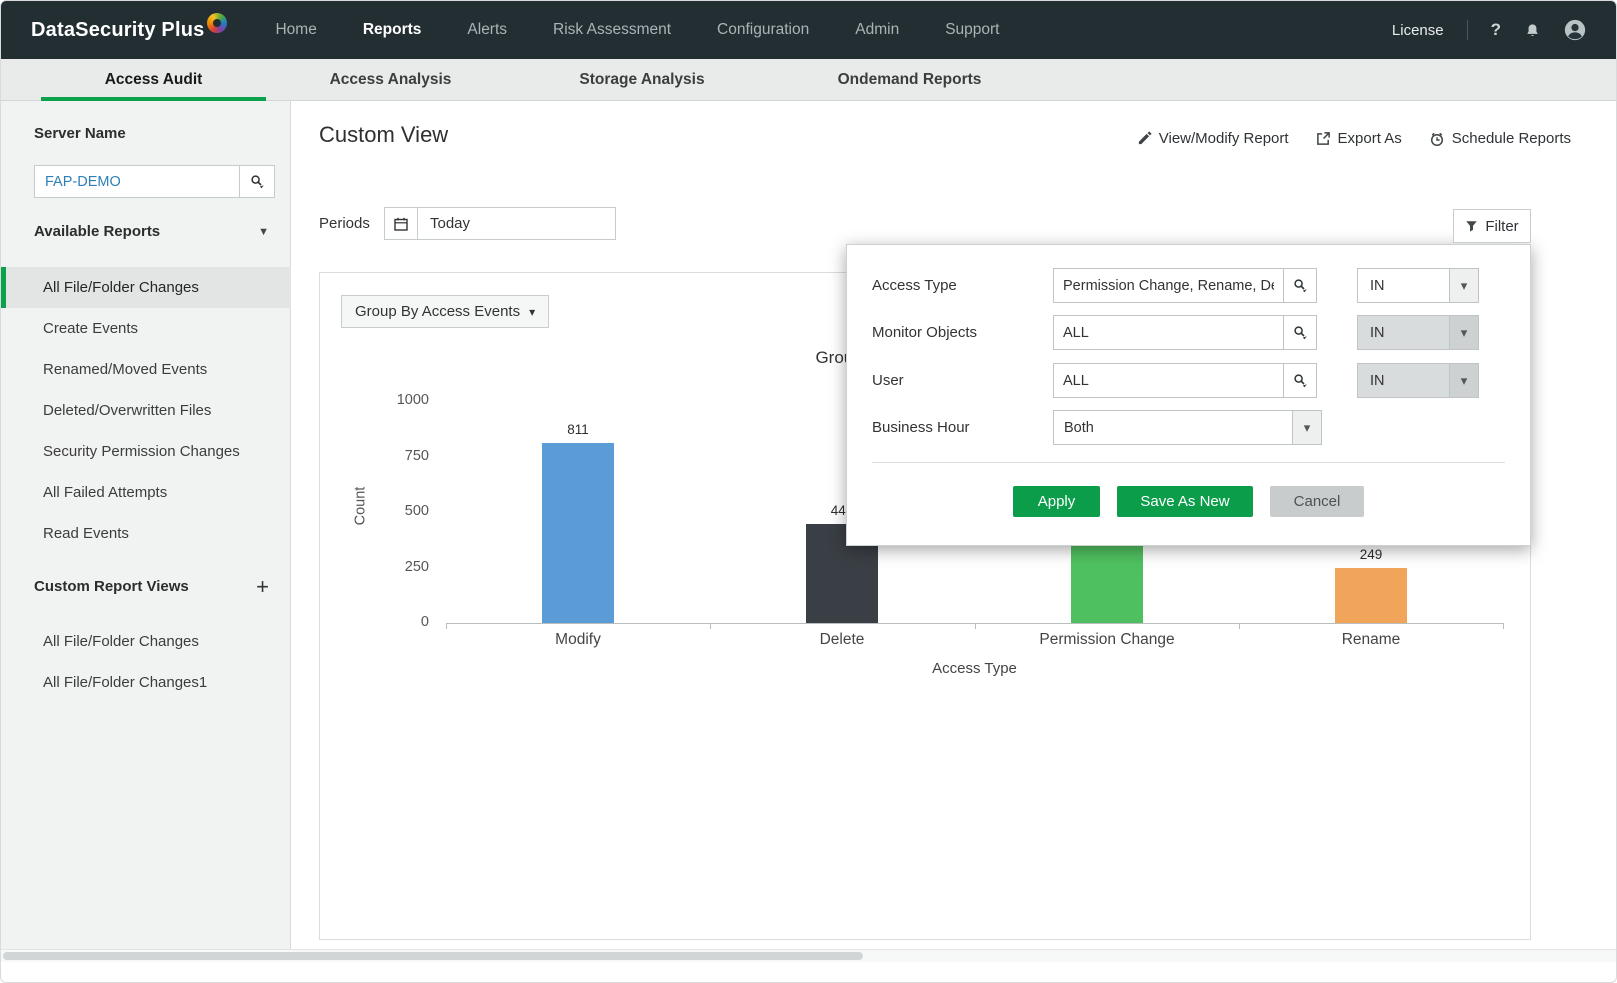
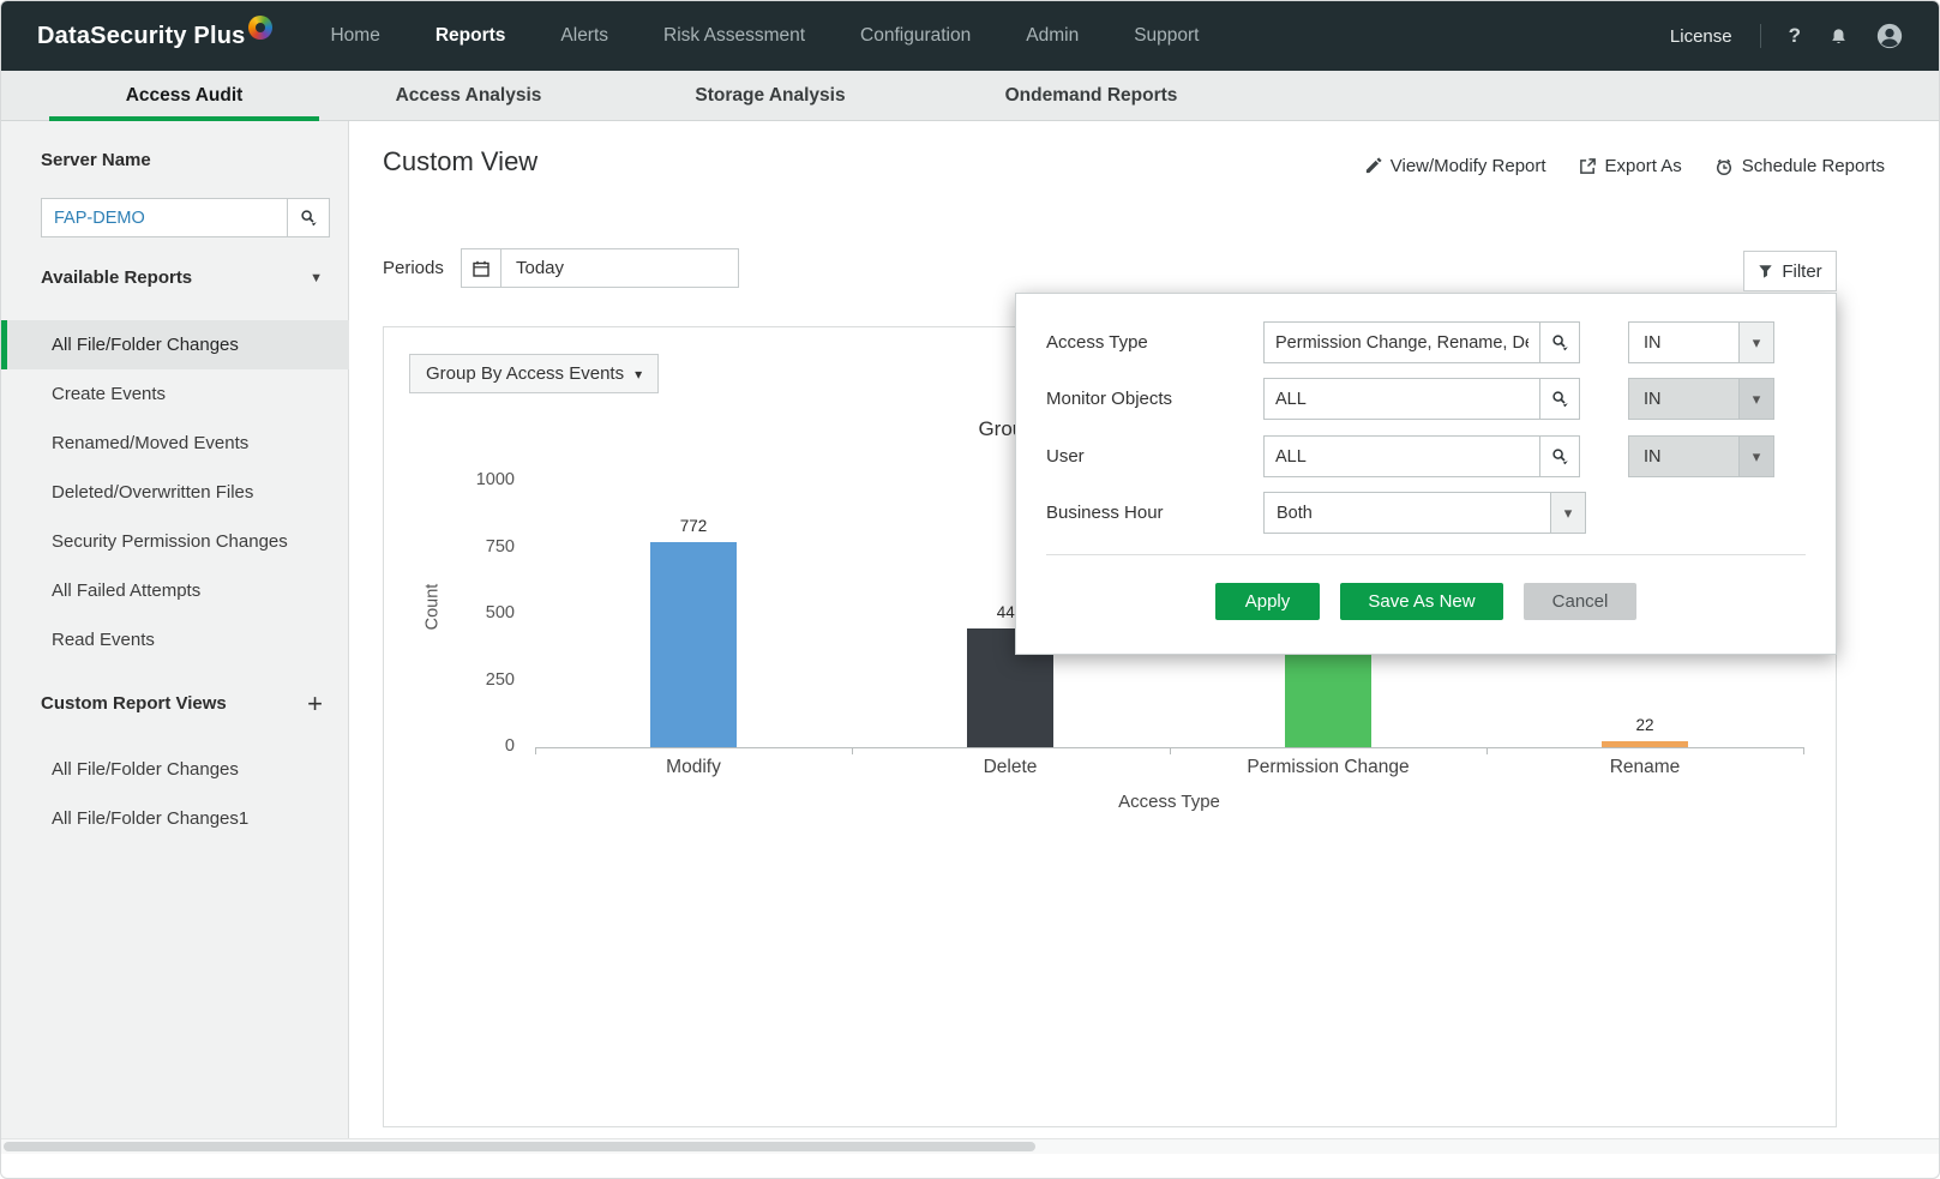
Modify: 811 -> 772
Rename: 249 -> 22
